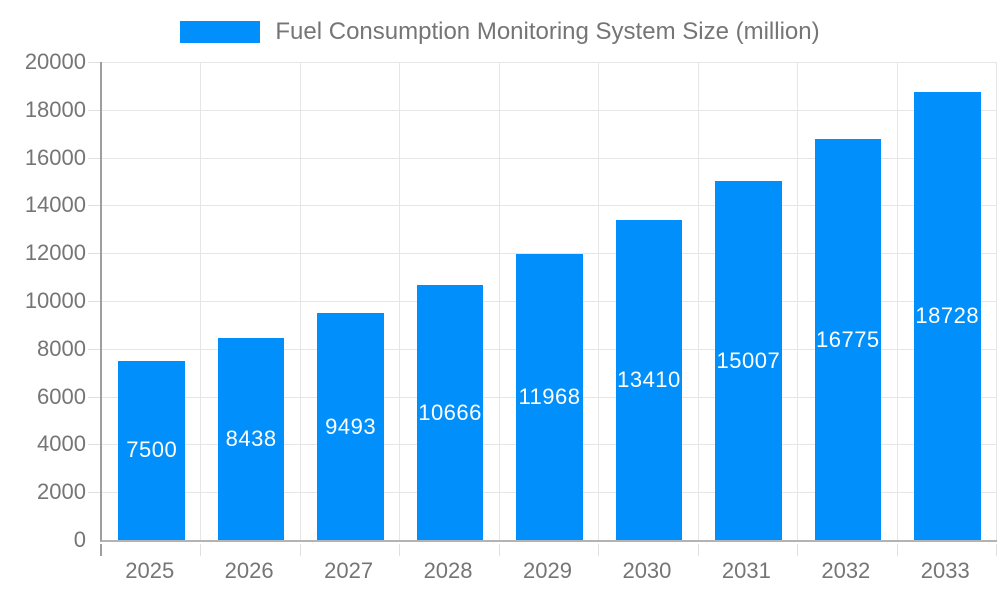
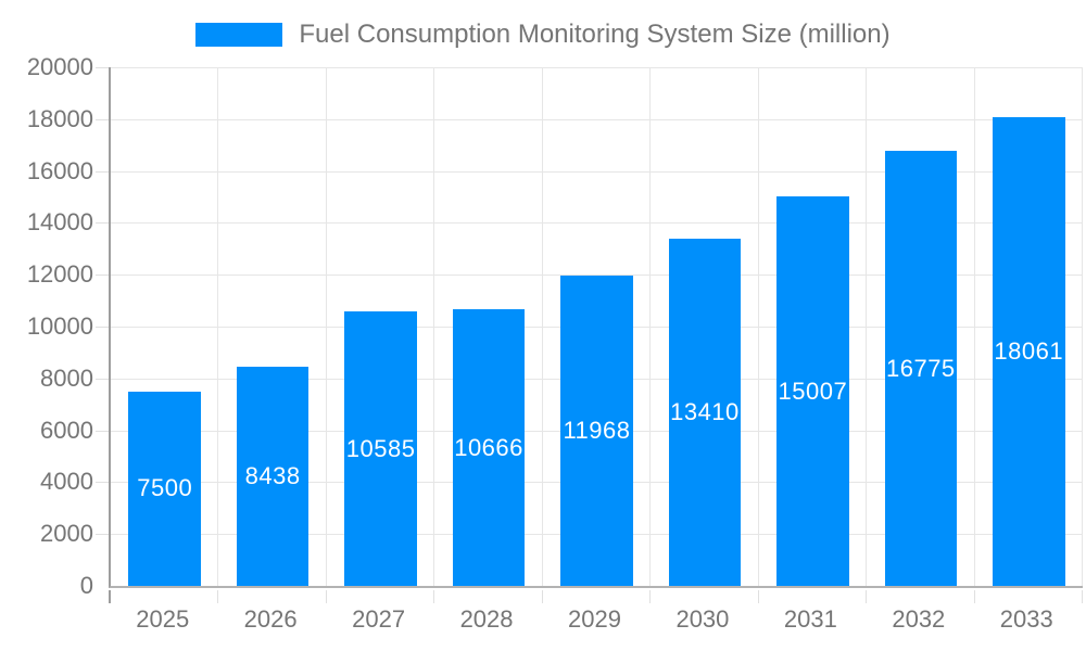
2027: 9493 -> 10585
2033: 18728 -> 18061
